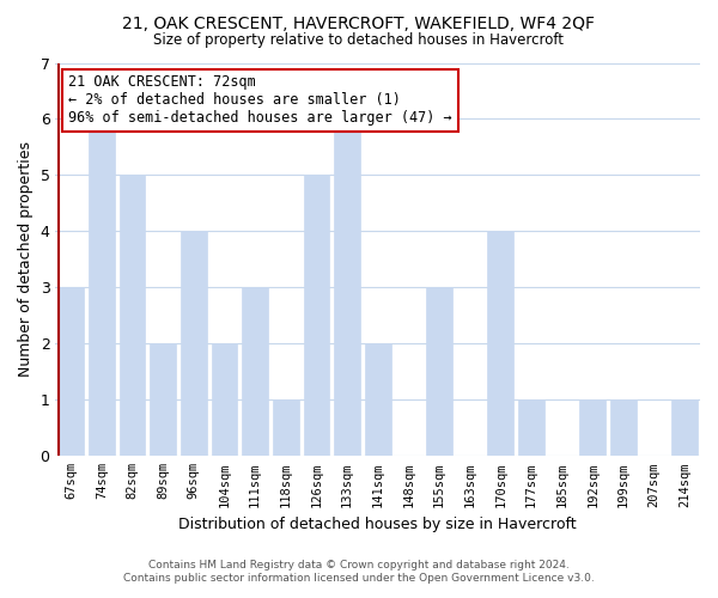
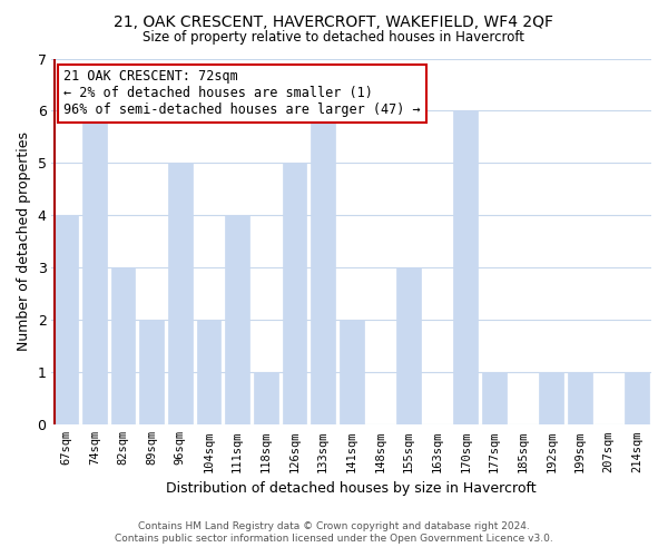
67sqm: 3 -> 4
82sqm: 5 -> 3
96sqm: 4 -> 5
111sqm: 3 -> 4
170sqm: 4 -> 6
